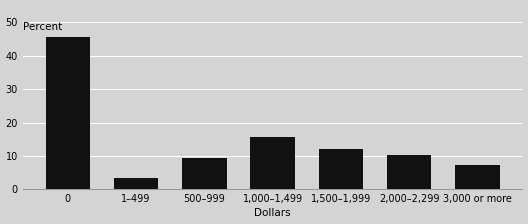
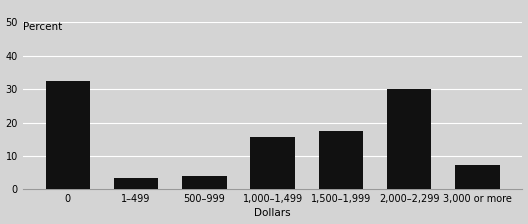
0: 45.5 -> 32.5
500–999: 9.3 -> 4.0
1,500–1,999: 12.0 -> 17.5
2,000–2,299: 10.3 -> 30.0
